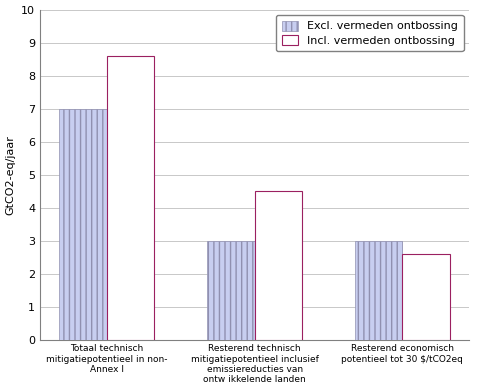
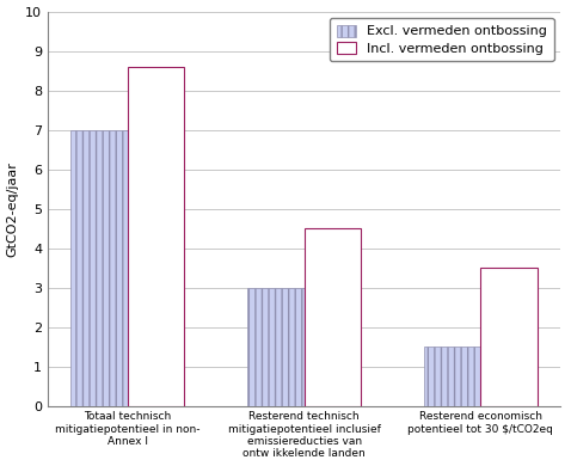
Excl. vermeden ontbossing/Resterend economisch potentieel tot 30 $/tCO2eq: 3.0 -> 1.5
Incl. vermeden ontbossing/Resterend economisch potentieel tot 30 $/tCO2eq: 2.6 -> 3.5
